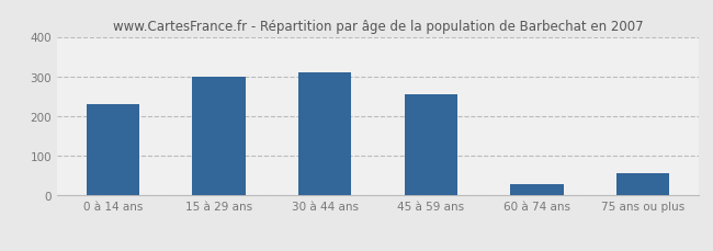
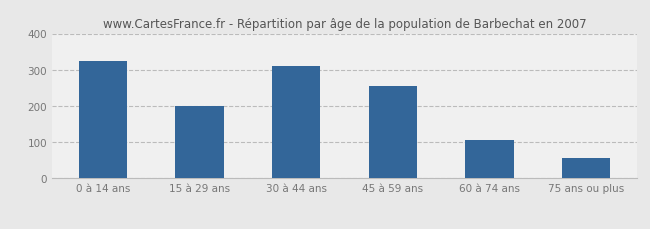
0 à 14 ans: 230 -> 325
15 à 29 ans: 300 -> 201
60 à 74 ans: 30 -> 105
